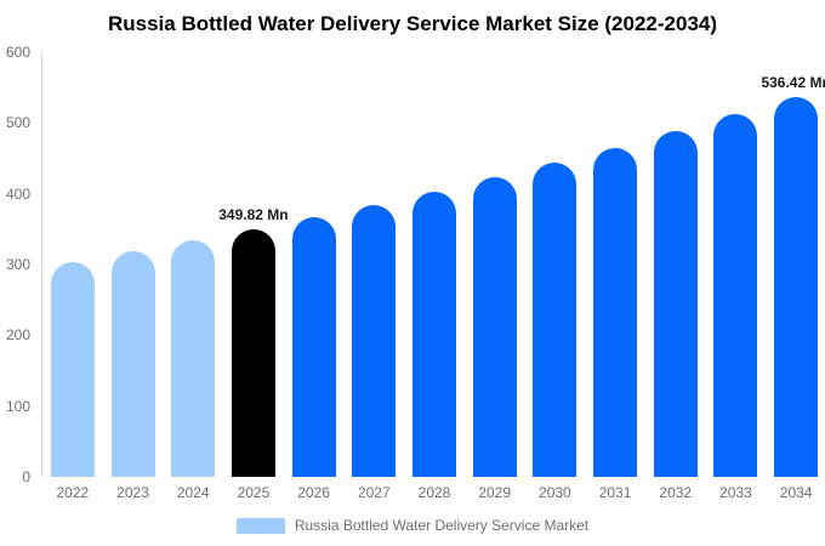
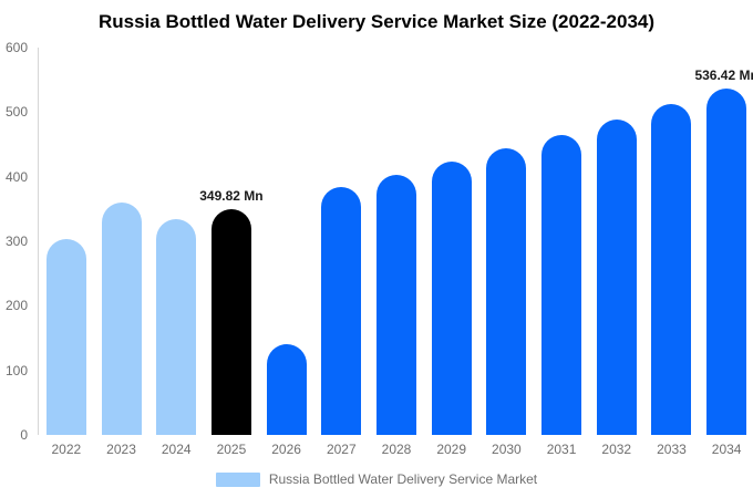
2023: 320 -> 360
2026: 370 -> 140
